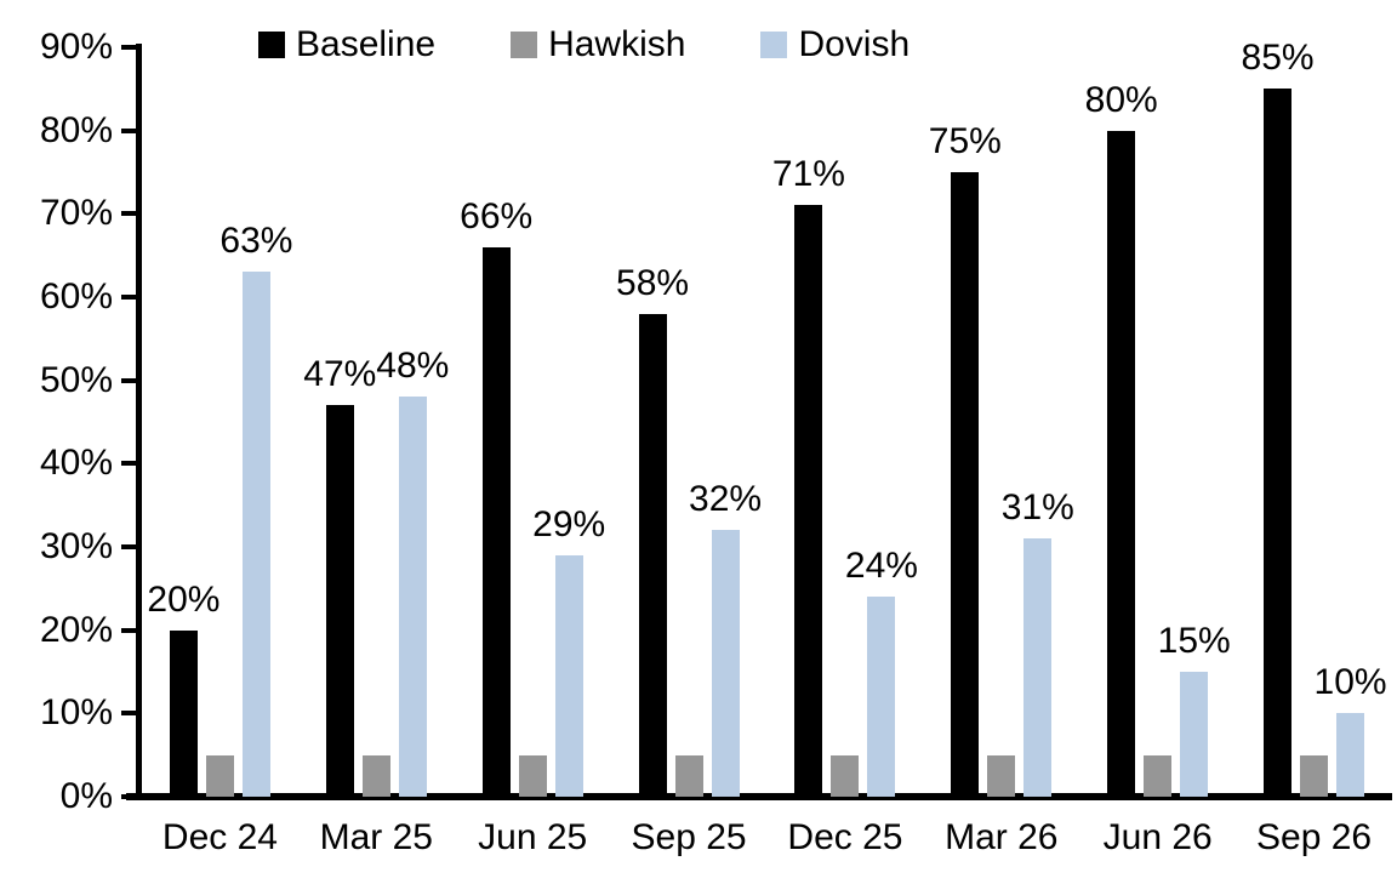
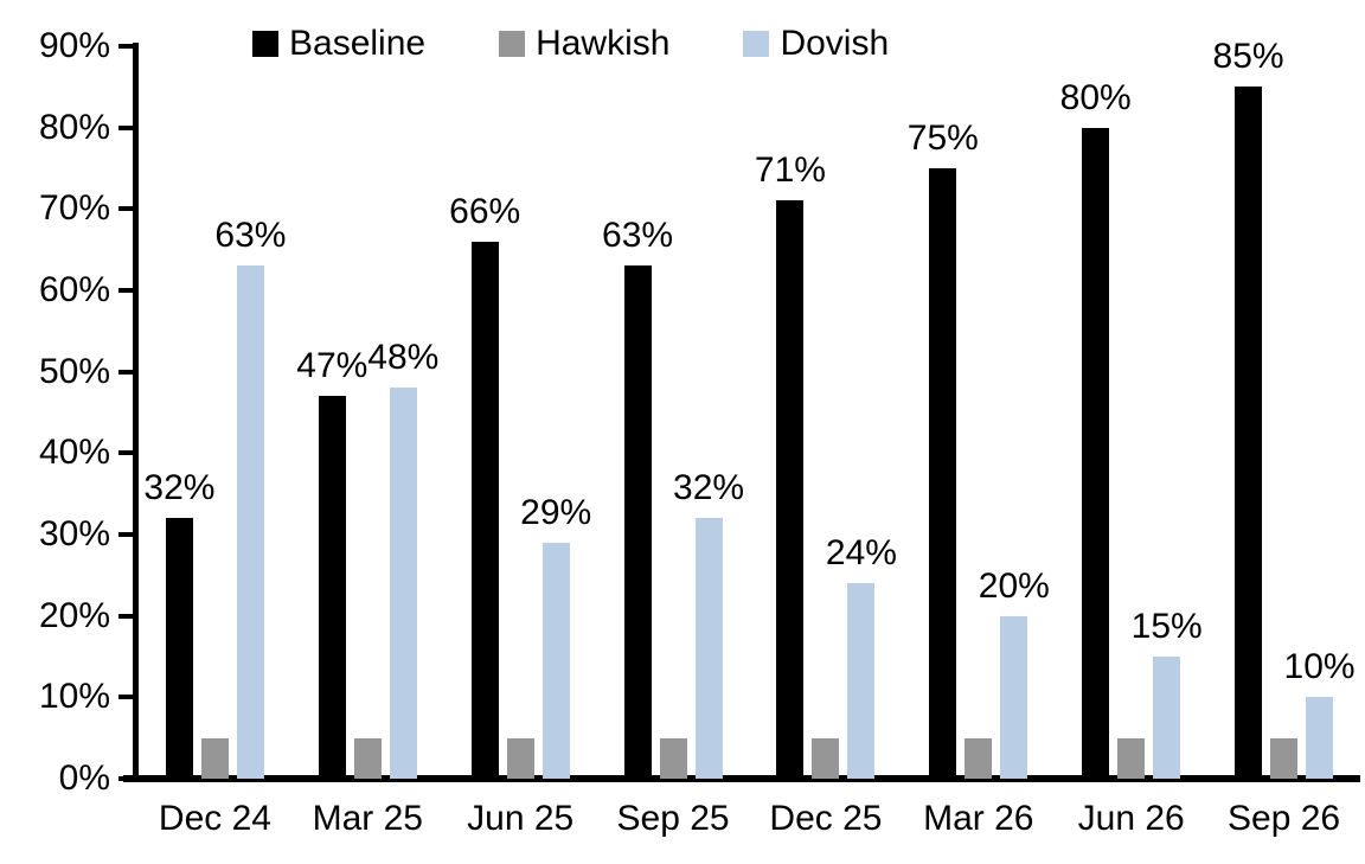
Baseline/Dec 24: 20% -> 32%
Baseline/Sep 25: 58% -> 63%
Dovish/Mar 26: 31% -> 20%
